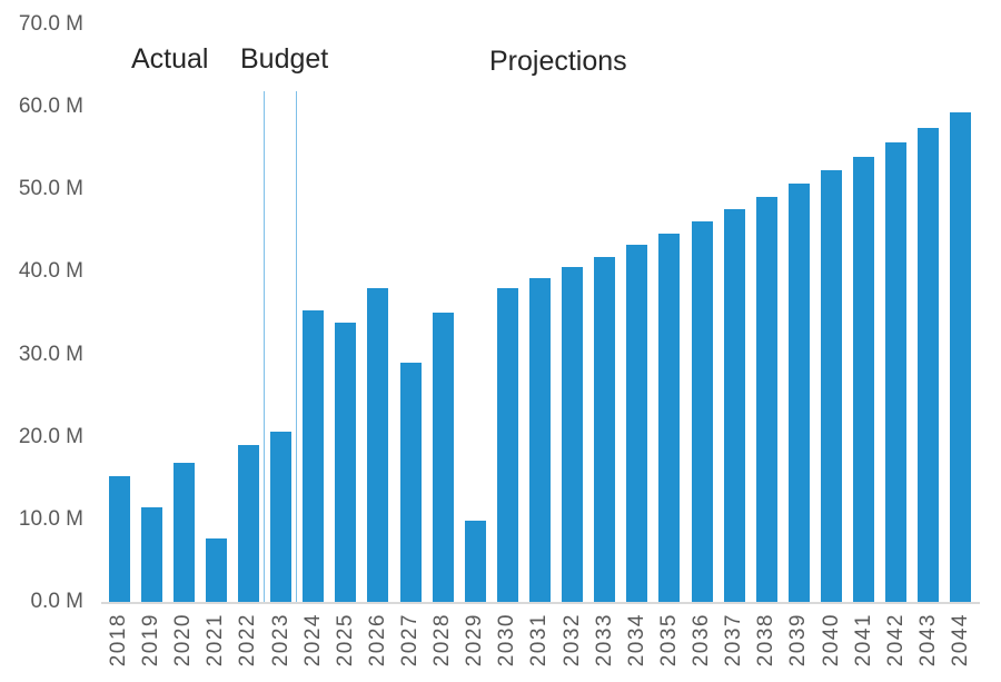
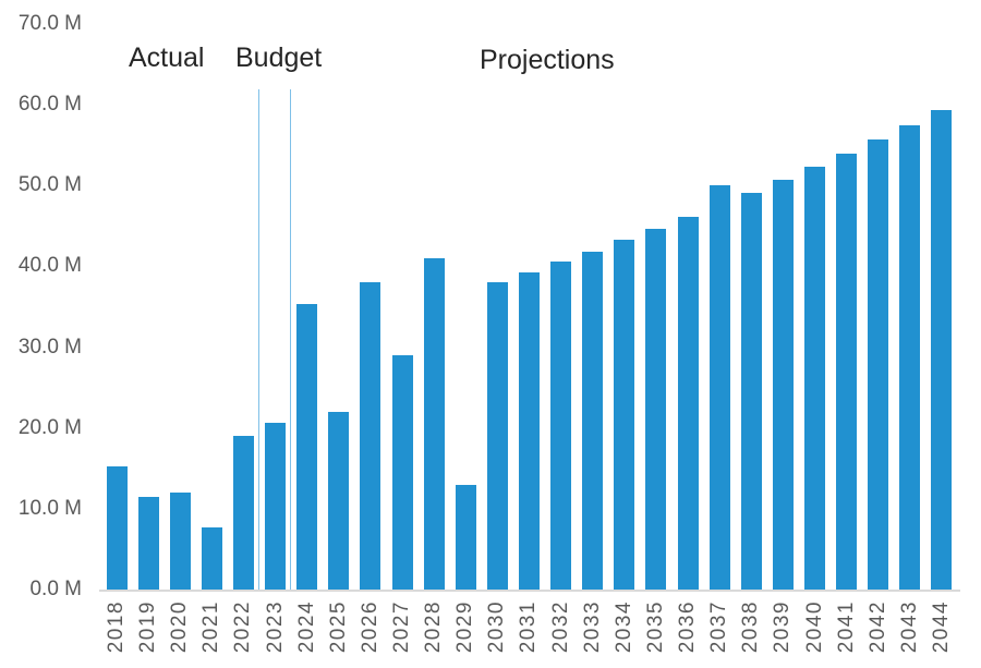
2020: 17M -> 12M
2025: 34M -> 22M
2028: 35M -> 41M
2029: 10M -> 13M
2037: 48M -> 50M
